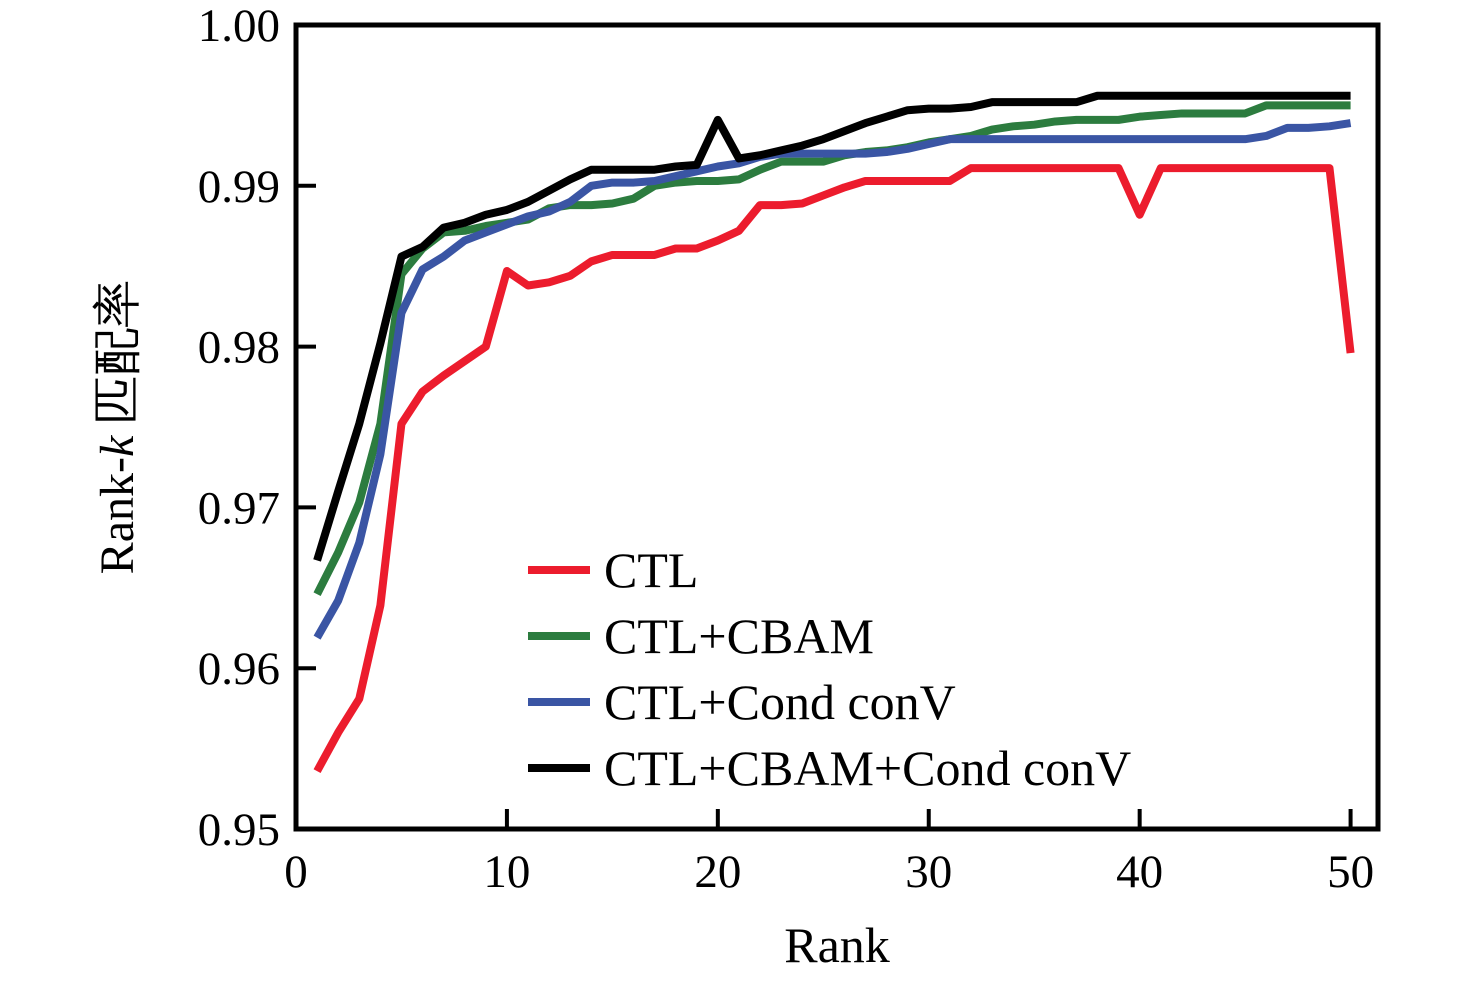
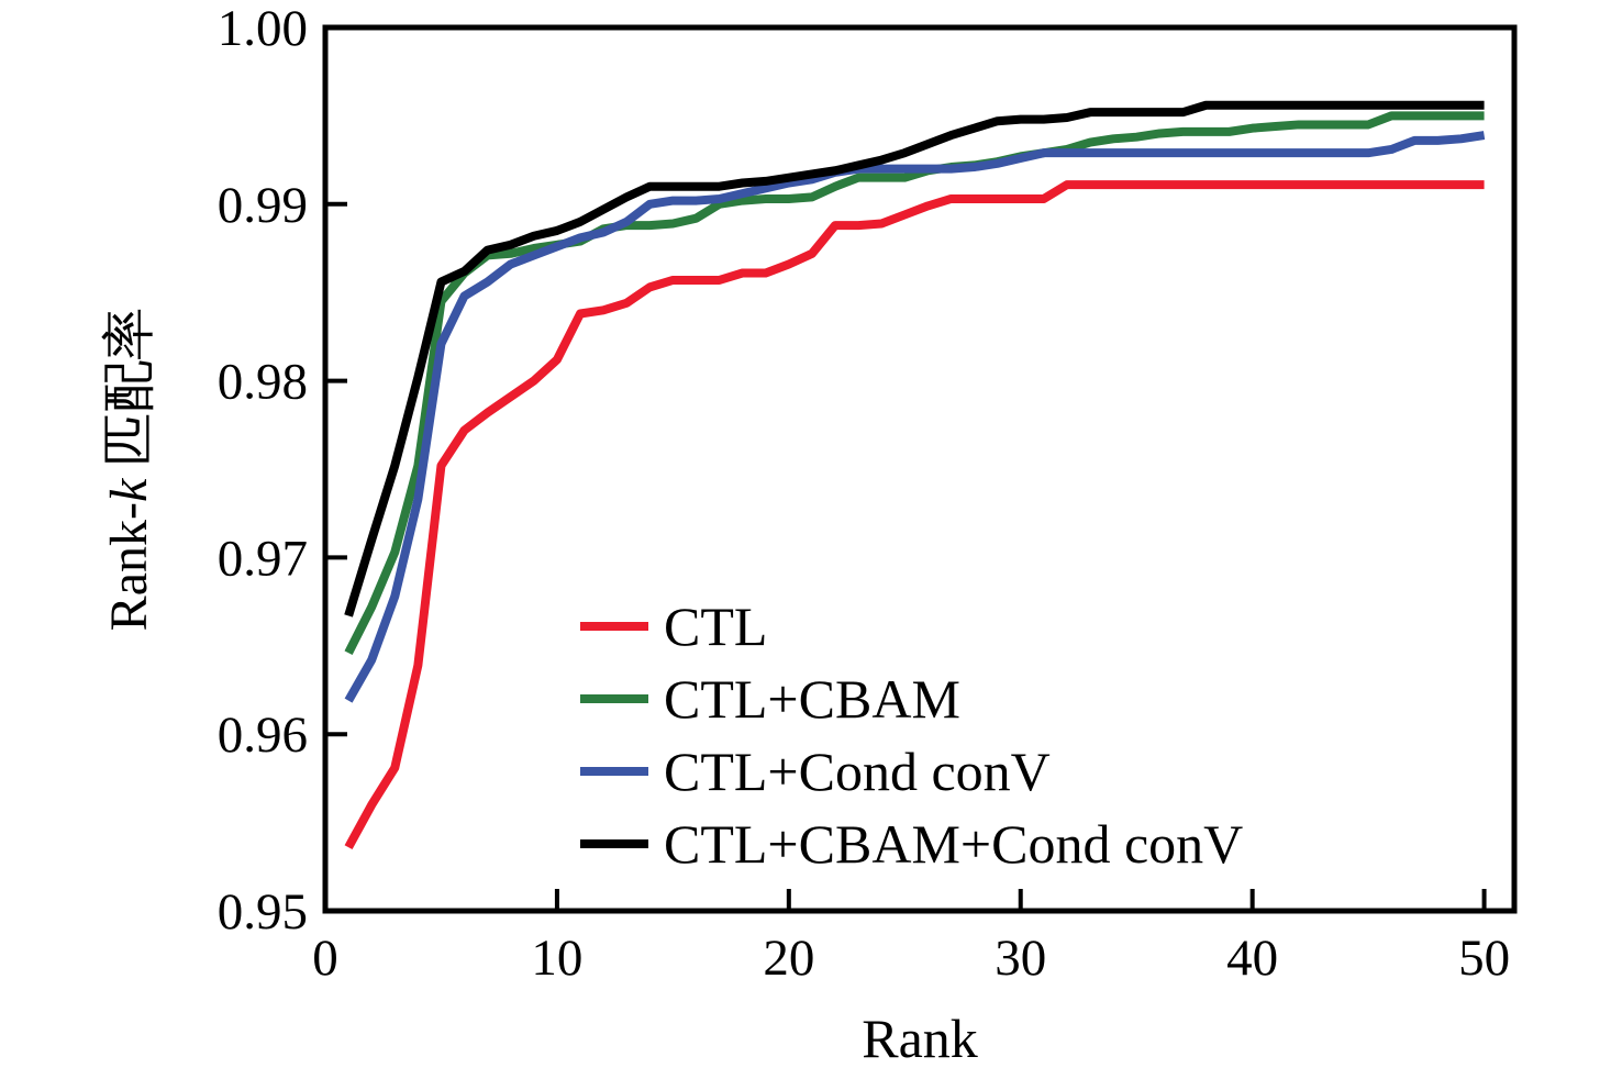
CTL/10: 0.9847 -> 0.9812
CTL+CBAM+Cond conV/20: 0.9941 -> 0.9915
CTL/40: 0.9882 -> 0.9911
CTL/50: 0.9796 -> 0.9911
